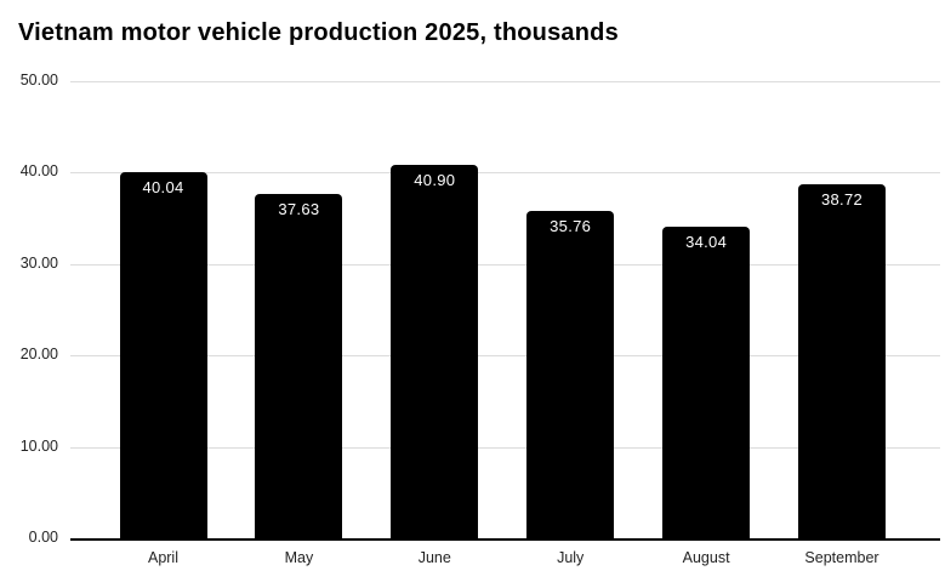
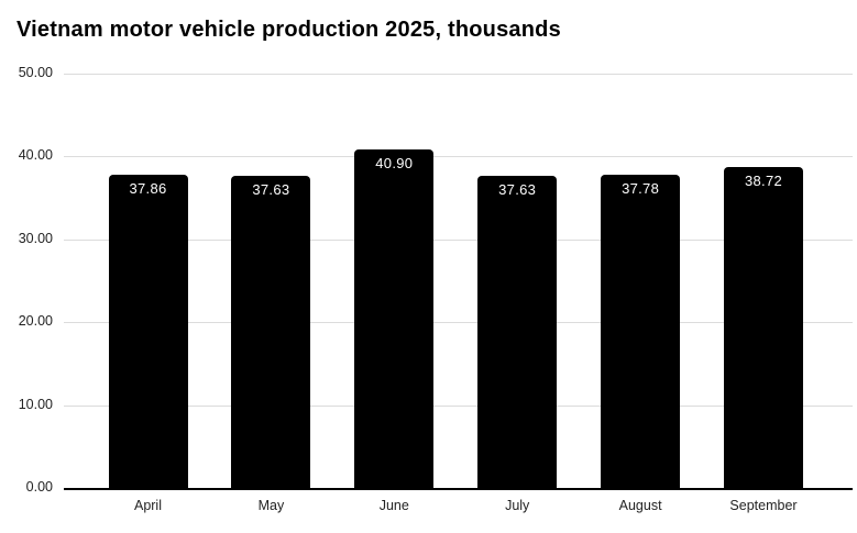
April: 40.04 -> 37.86
July: 35.76 -> 37.63
August: 34.04 -> 37.78
